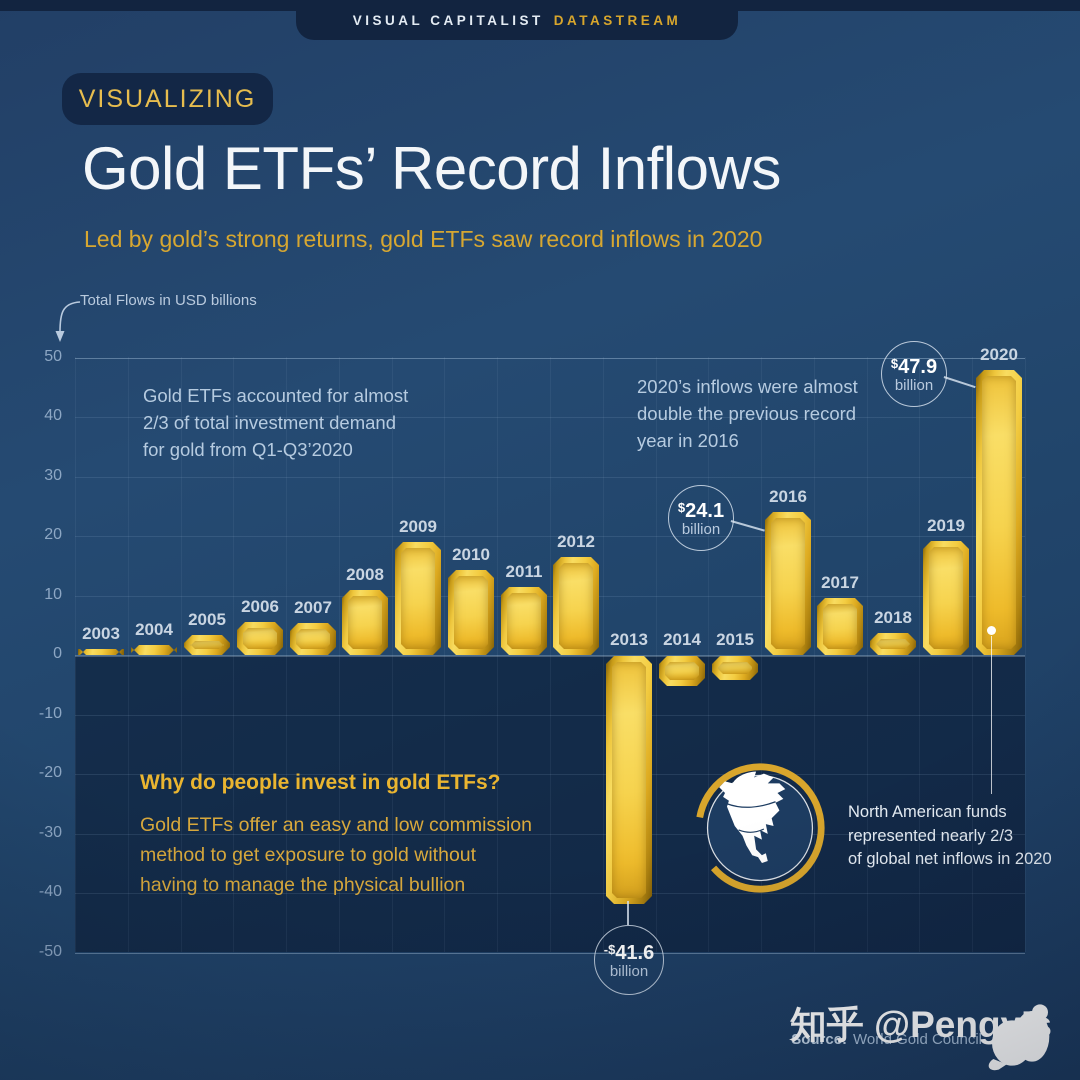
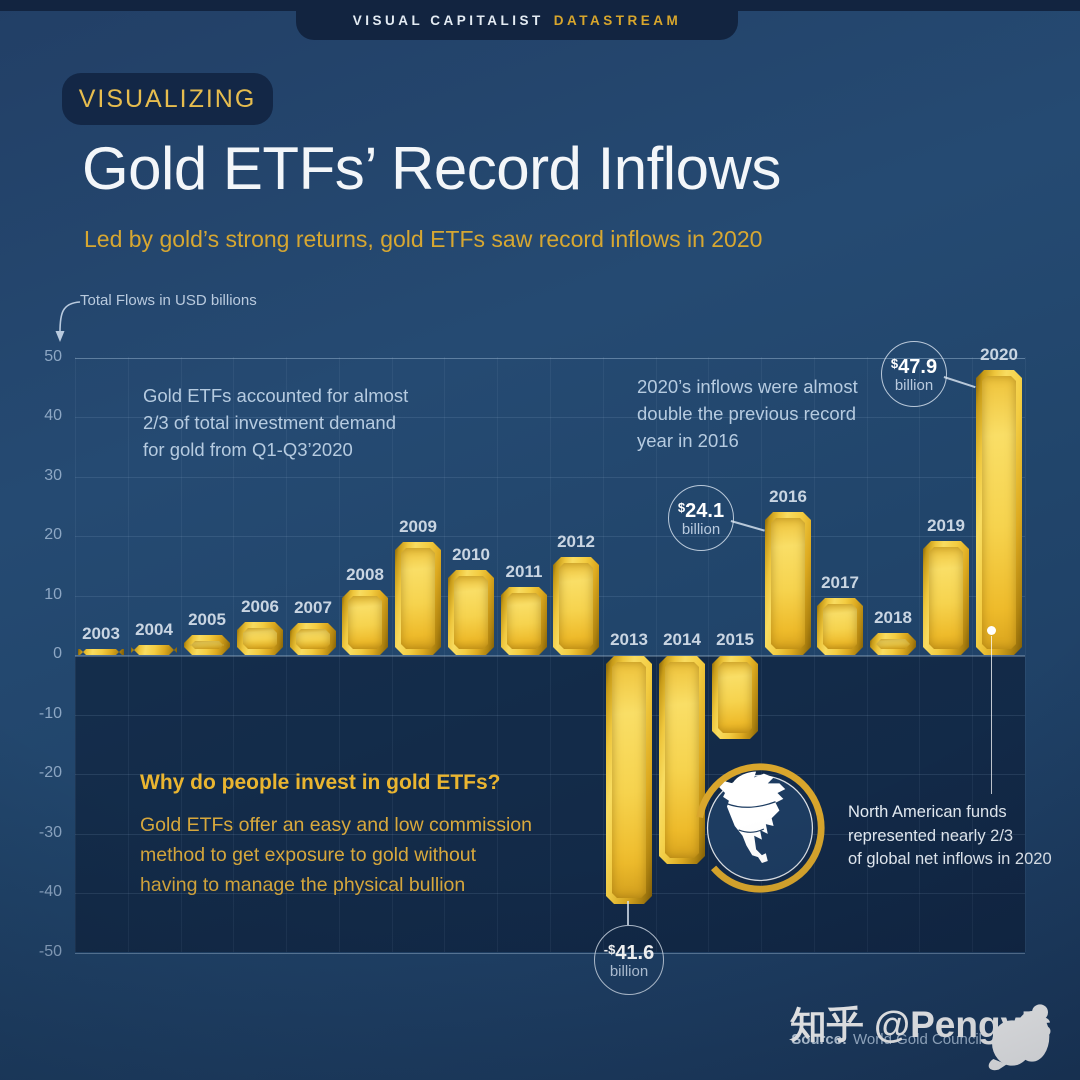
2014: -5 -> -35
2015: -4 -> -14
